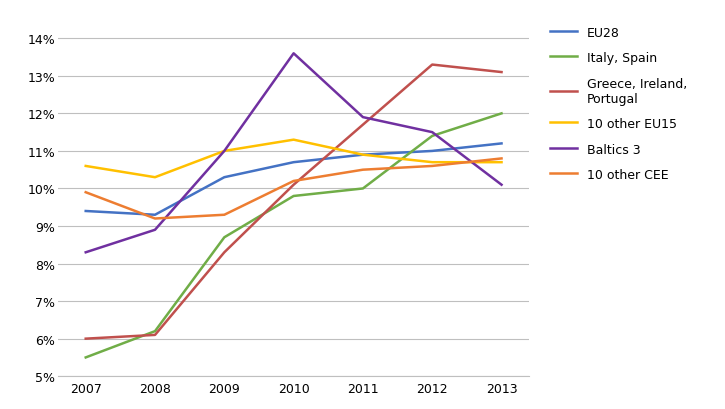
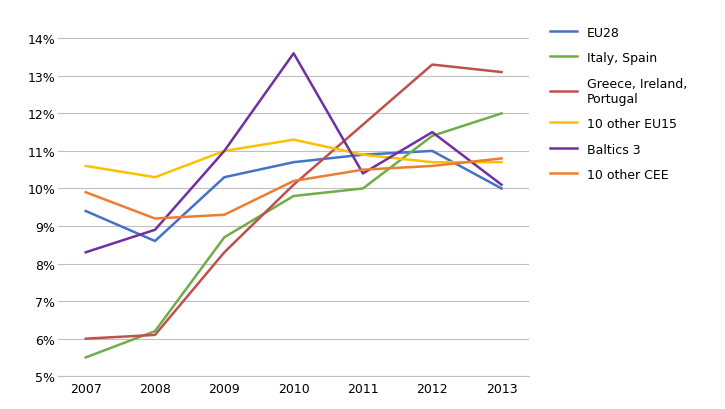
EU28/2008: 9.3% -> 8.6%
Baltics 3/2011: 11.9% -> 10.4%
EU28/2013: 11.2% -> 10.0%
